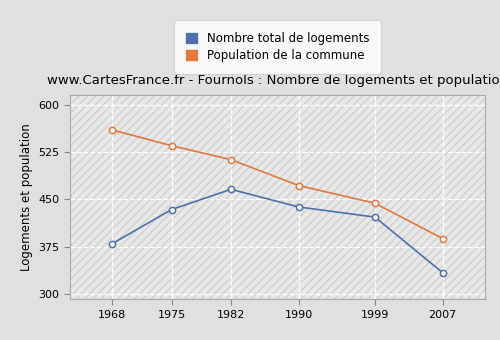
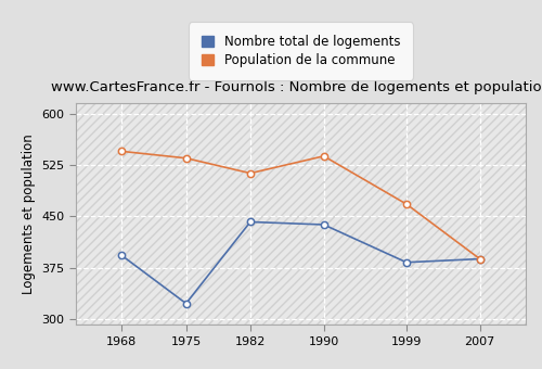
Nombre total de logements/1968: 380 -> 393
Population de la commune/1968: 560 -> 545
Nombre total de logements/1975: 434 -> 323
Nombre total de logements/1982: 466 -> 442
Population de la commune/1990: 472 -> 538
Nombre total de logements/1999: 422 -> 383
Population de la commune/1999: 444 -> 468
Nombre total de logements/2007: 334 -> 388
